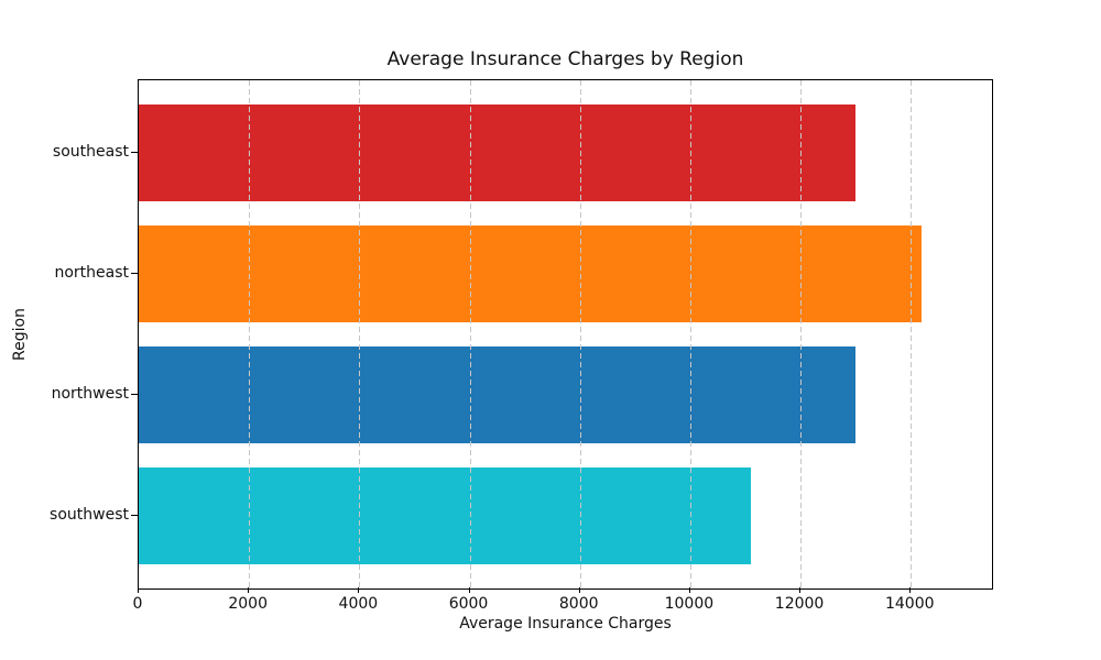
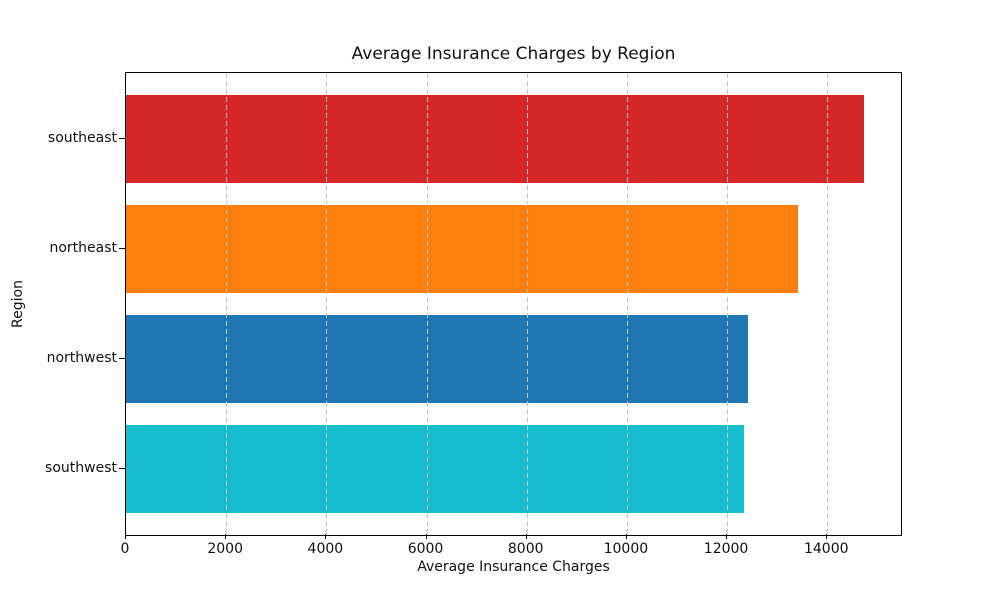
southeast: 13000 -> 14700
northeast: 14200 -> 13400
northwest: 13000 -> 12400
southwest: 11100 -> 12300
